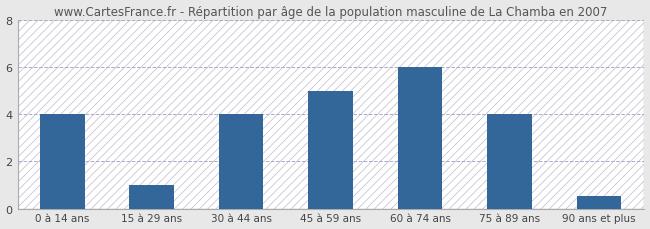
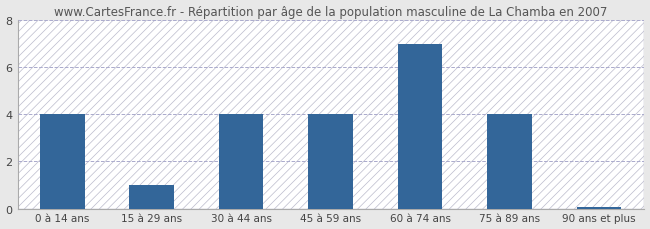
45 à 59 ans: 5.00 -> 4.00
60 à 74 ans: 6.00 -> 7.00
90 ans et plus: 0.55 -> 0.08
